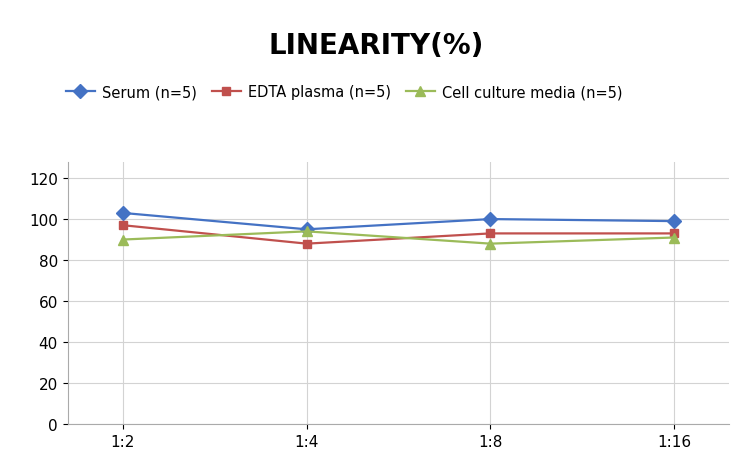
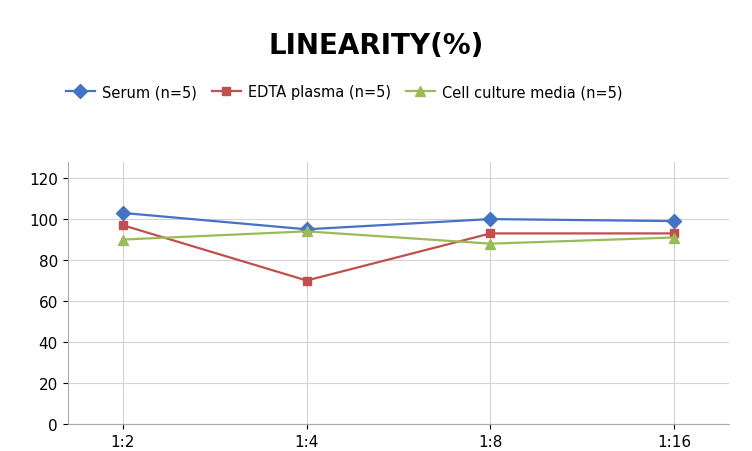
EDTA plasma (n=5)/1:4: 88 -> 70
